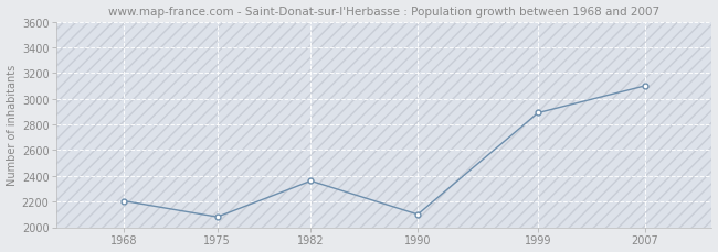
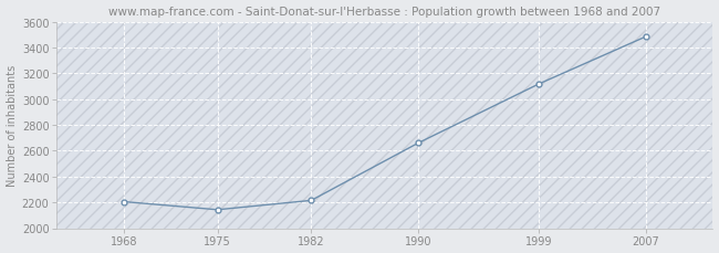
1975: 2080 -> 2140
1982: 2360 -> 2220
1990: 2100 -> 2660
1999: 2890 -> 3120
2007: 3100 -> 3480
